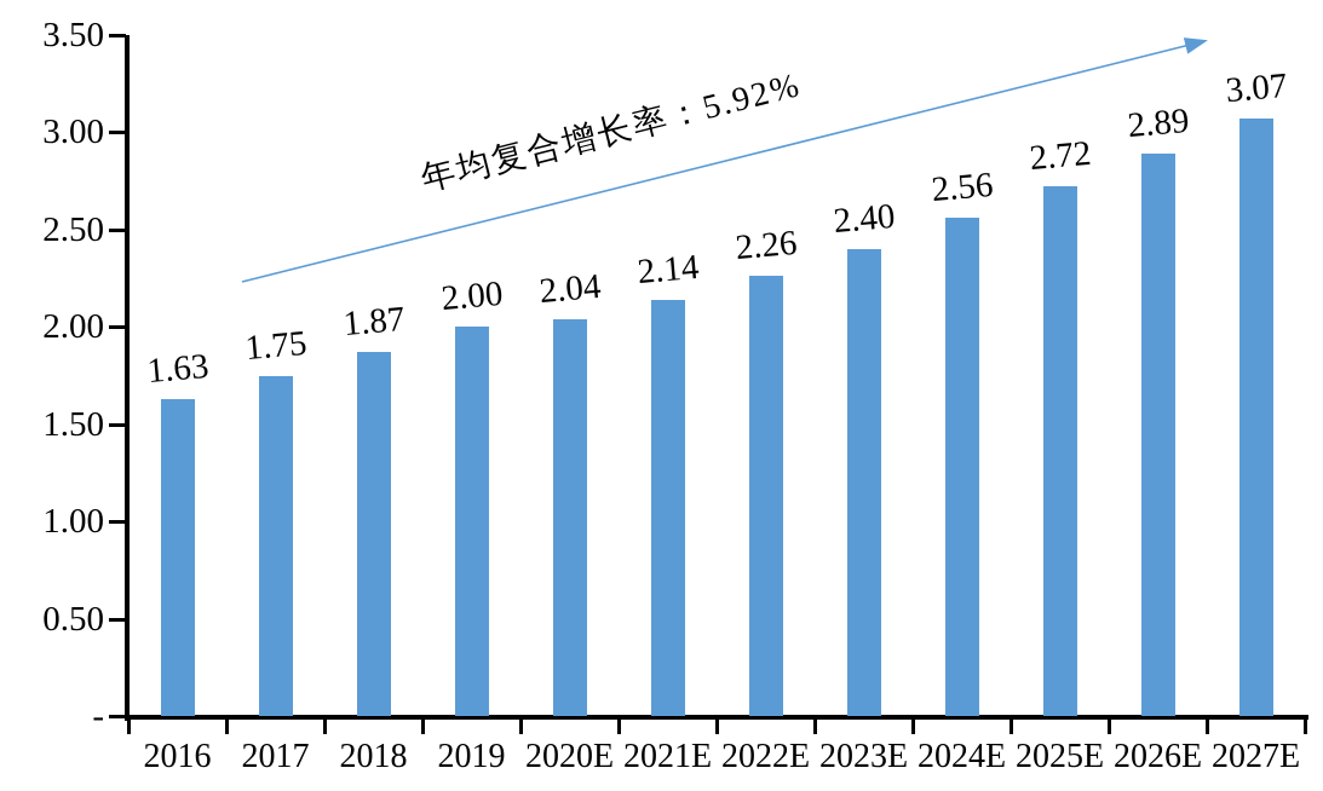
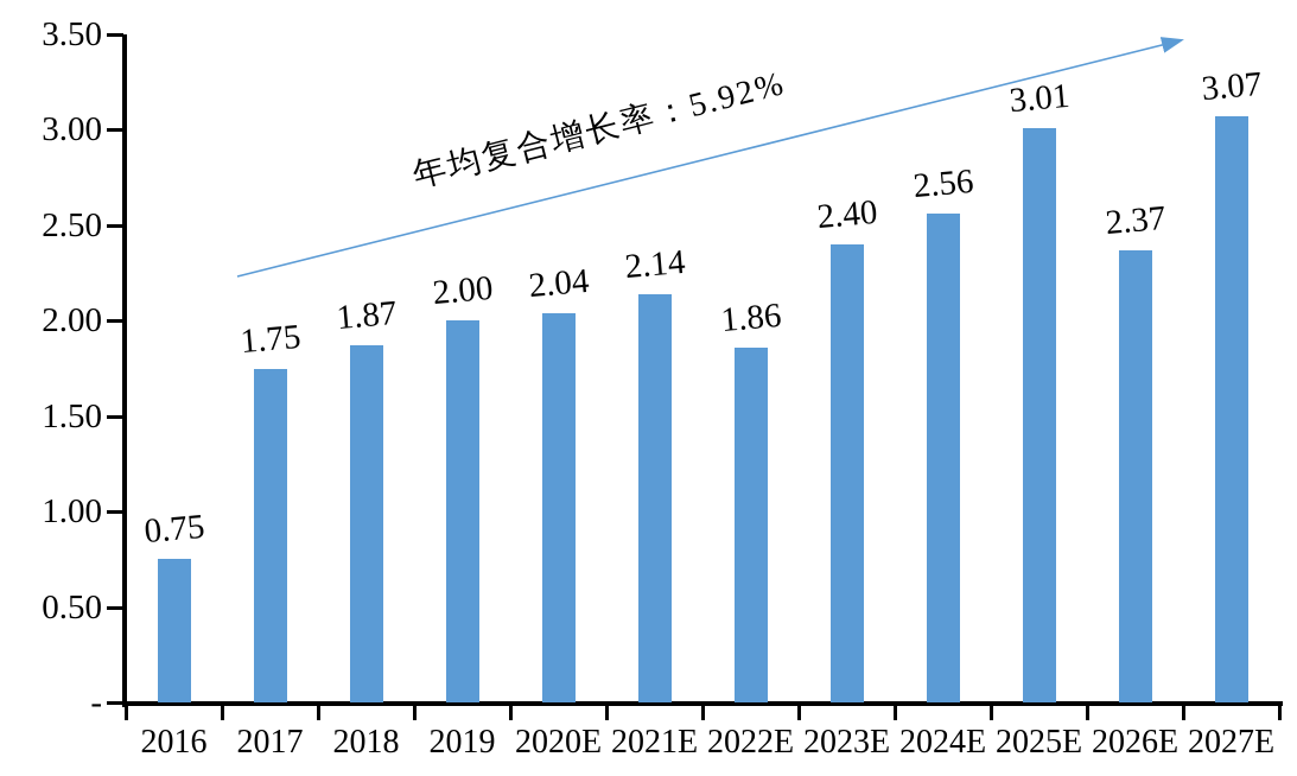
2016: 1.63 -> 0.75
2022E: 2.26 -> 1.86
2025E: 2.72 -> 3.01
2026E: 2.89 -> 2.37
